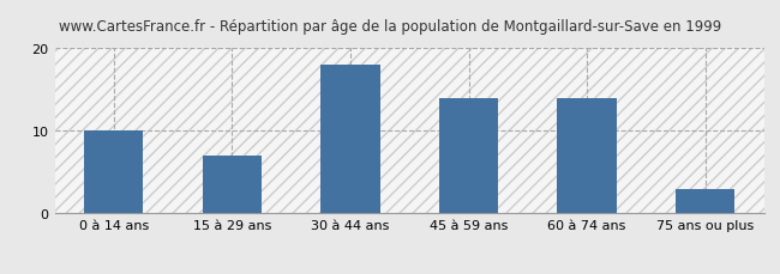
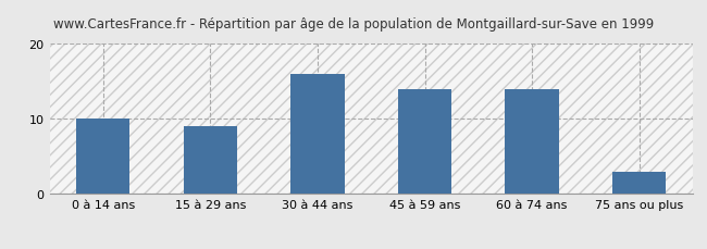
15 à 29 ans: 7 -> 9
30 à 44 ans: 18 -> 16
